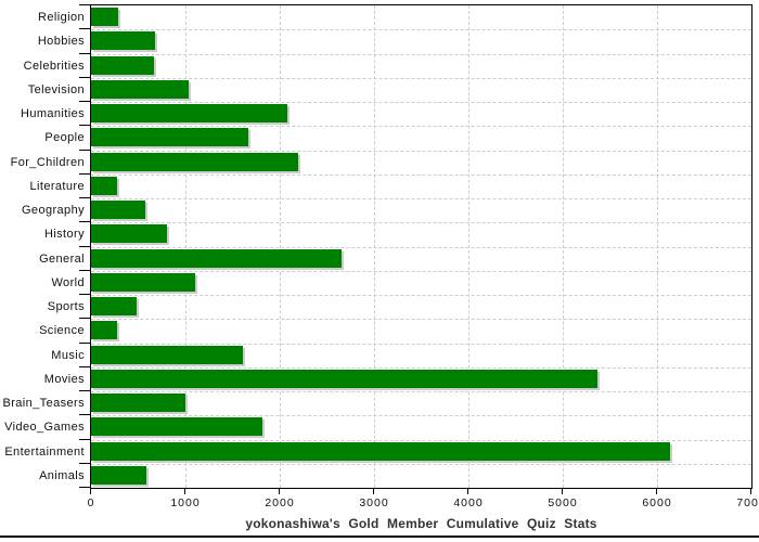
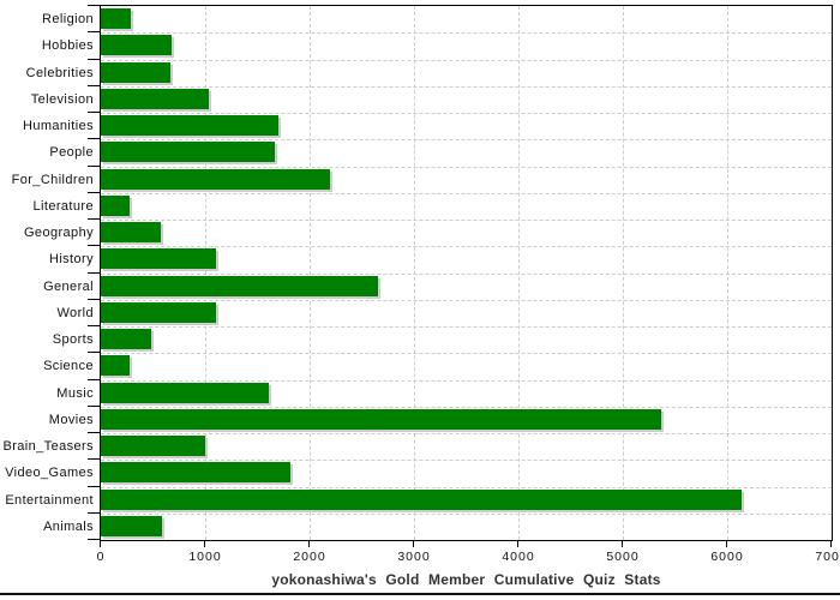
Humanities: 2100 -> 1700
History: 800 -> 1100
